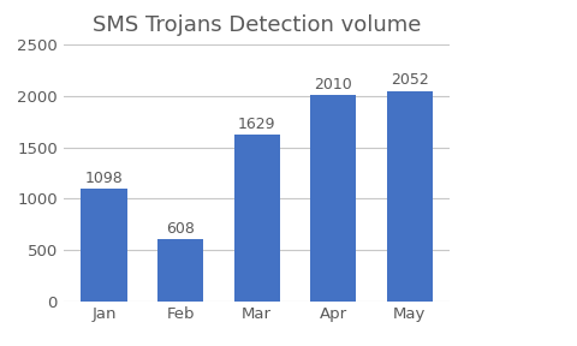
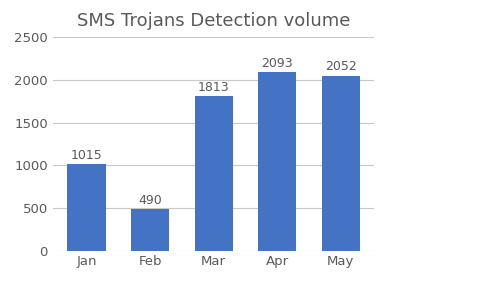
Jan: 1098 -> 1015
Feb: 608 -> 490
Mar: 1629 -> 1813
Apr: 2010 -> 2093
